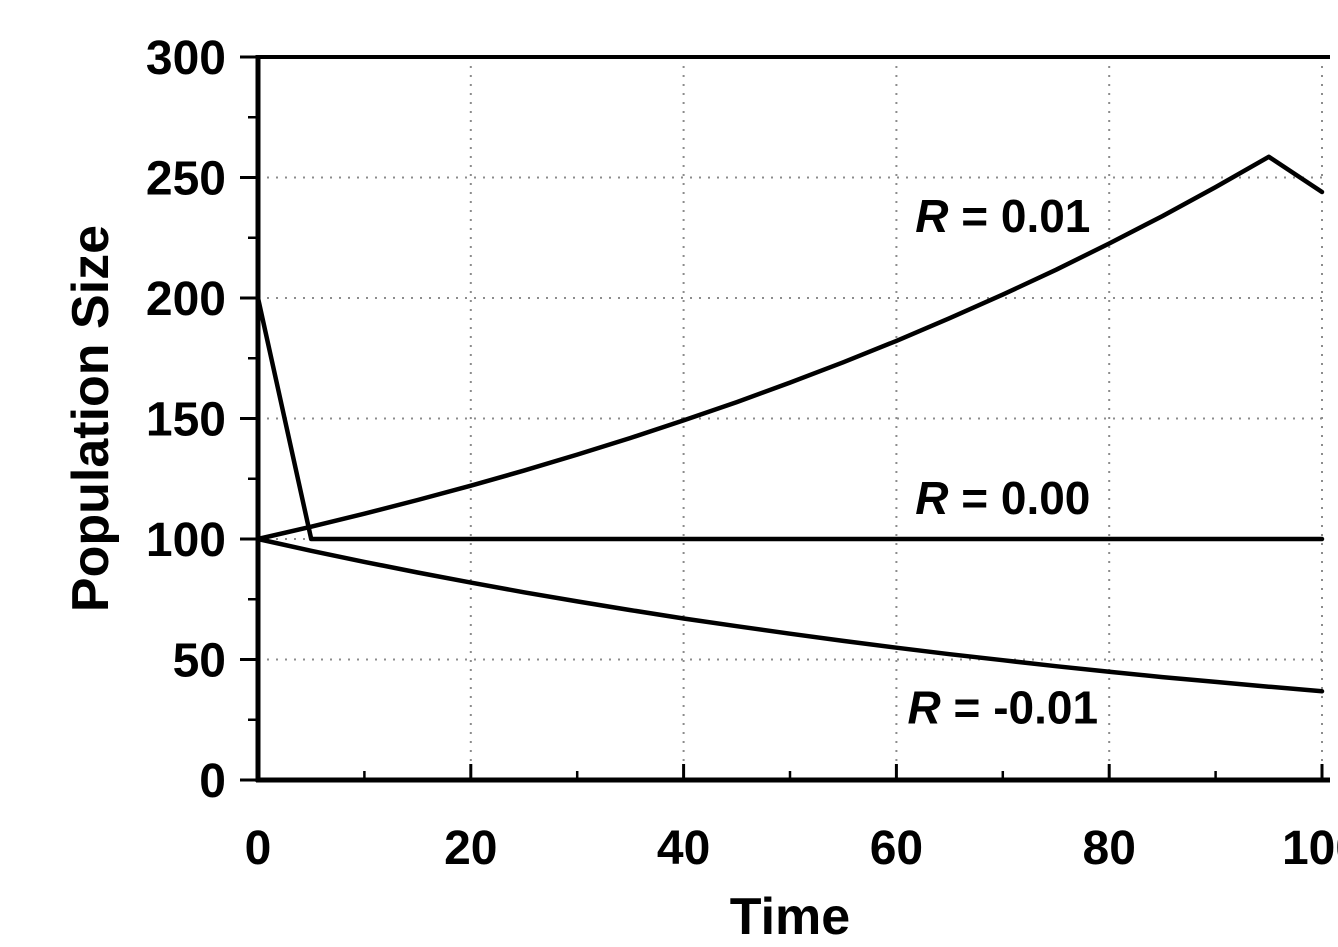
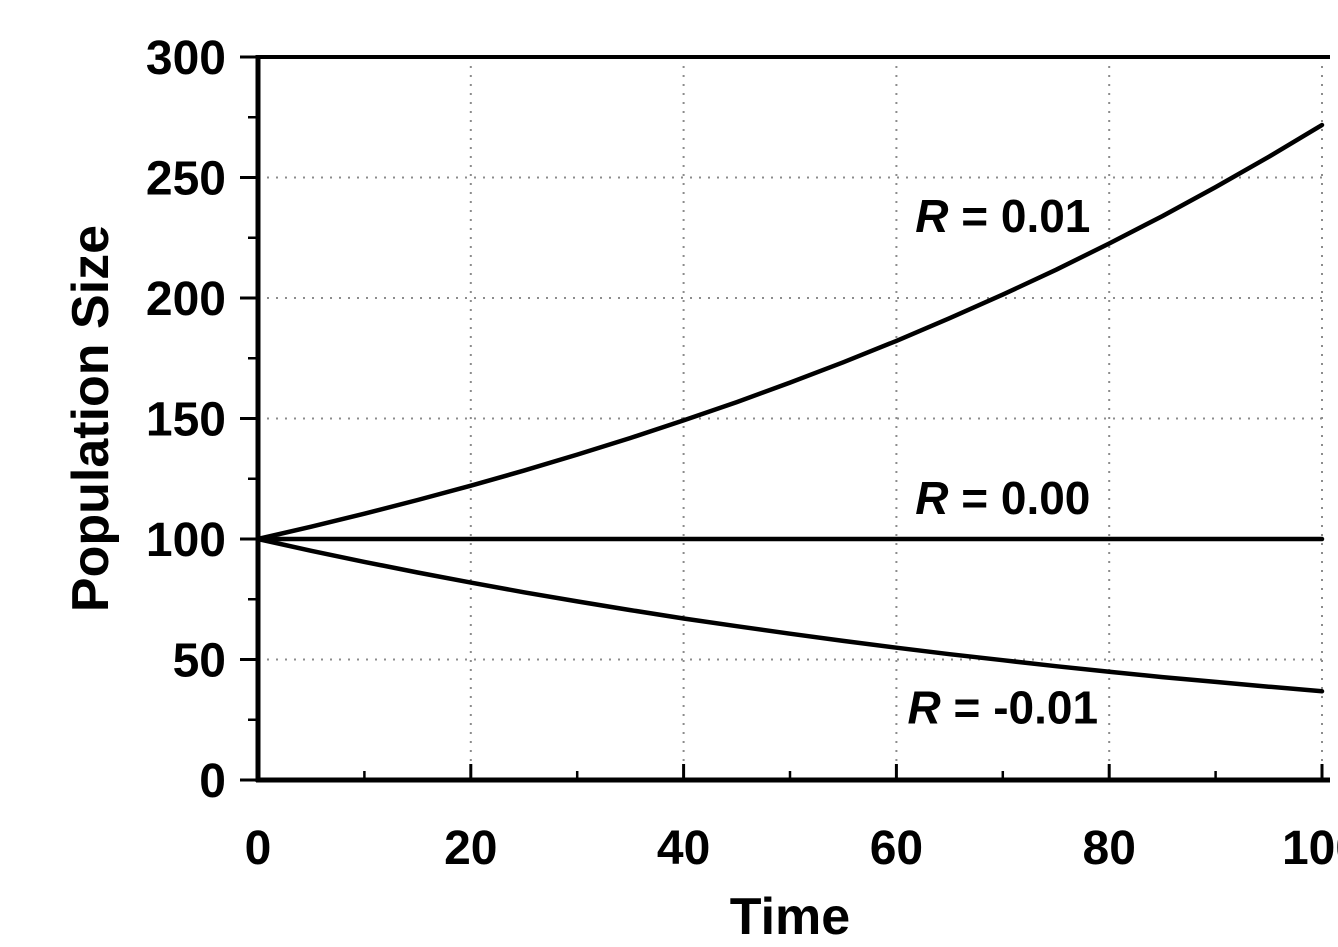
R = 0.00/0: 200 -> 100
R = 0.01/100: 244 -> 272
